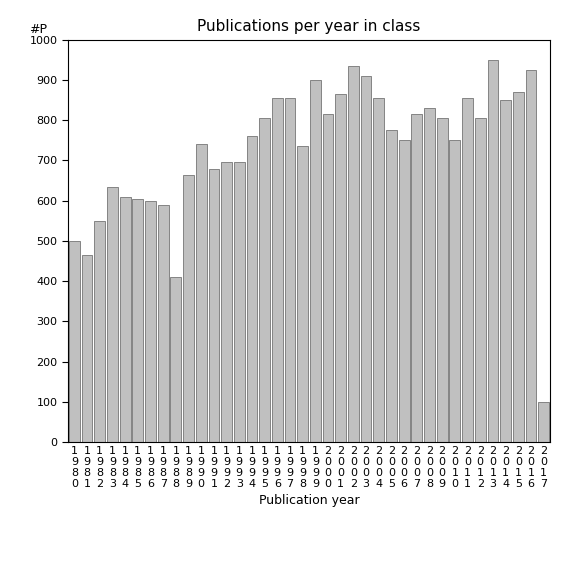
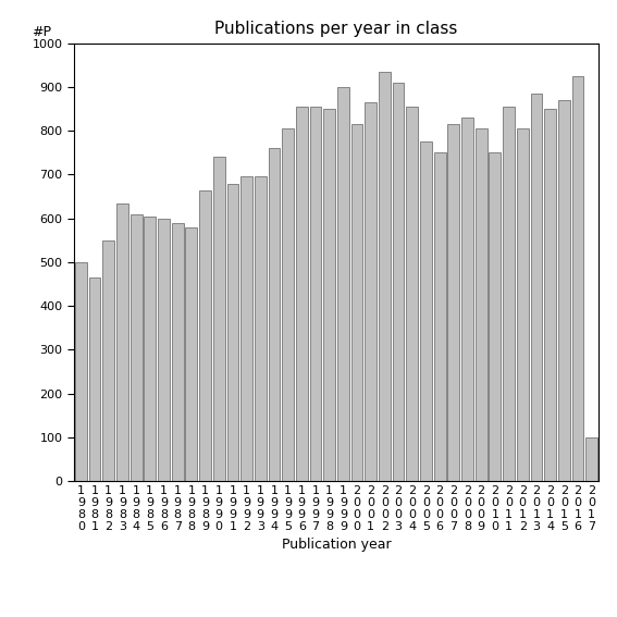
1 9 8 8: 410 -> 580
1 9 9 8: 735 -> 850
2 0 1 3: 950 -> 885
